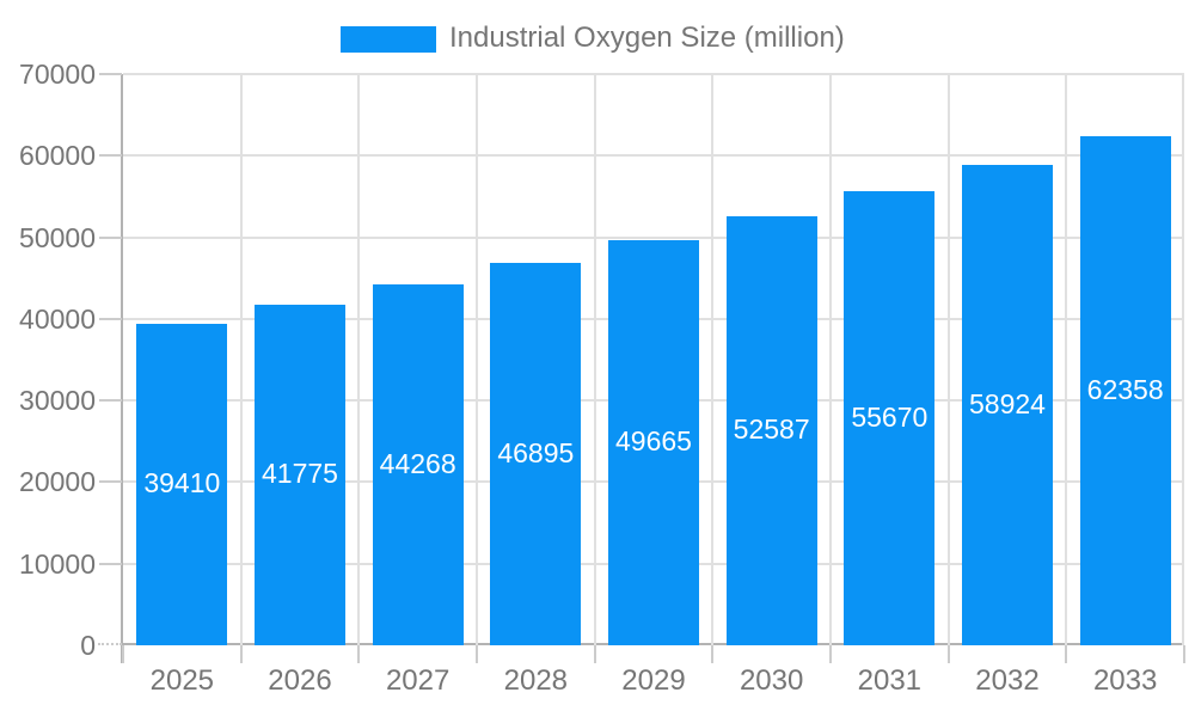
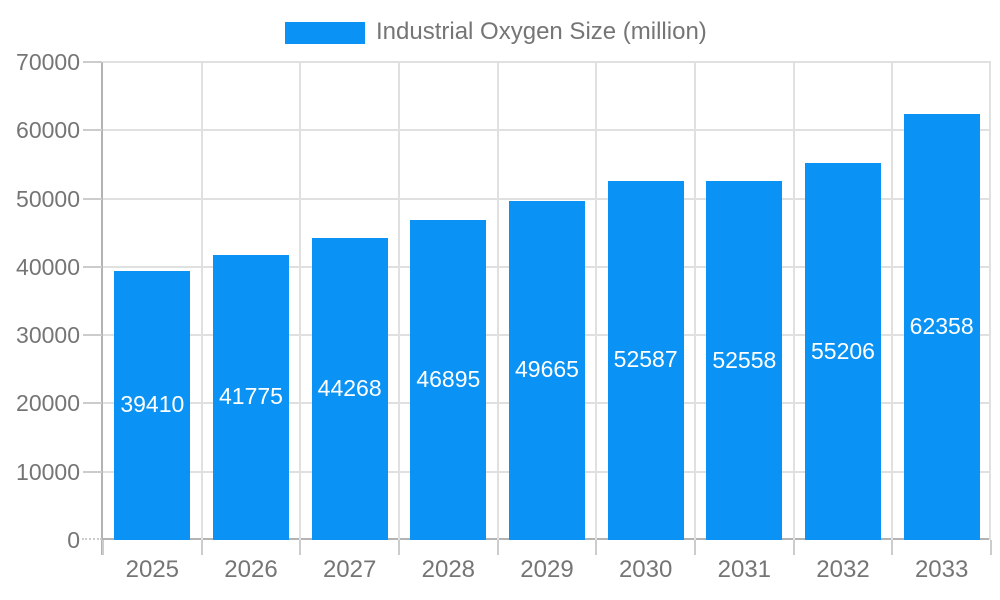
2031: 55670 -> 52558
2032: 58924 -> 55206
